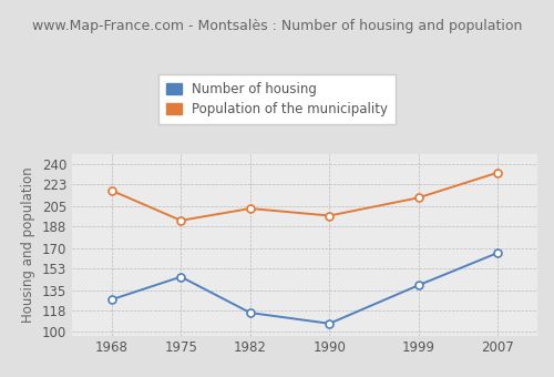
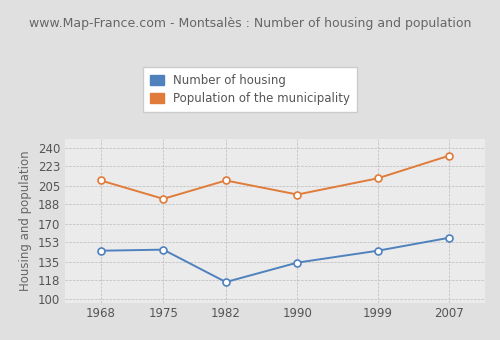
Number of housing/1968: 127 -> 145
Population of the municipality/1968: 218 -> 210
Population of the municipality/1982: 203 -> 210
Number of housing/1990: 107 -> 134
Number of housing/1999: 139 -> 145
Number of housing/2007: 166 -> 157
